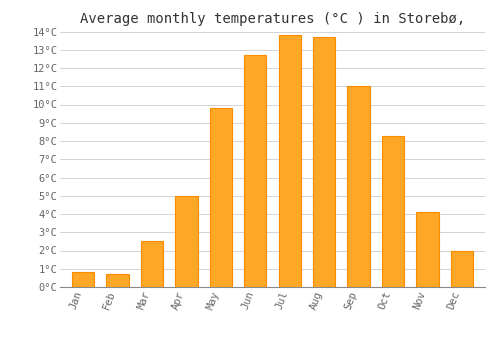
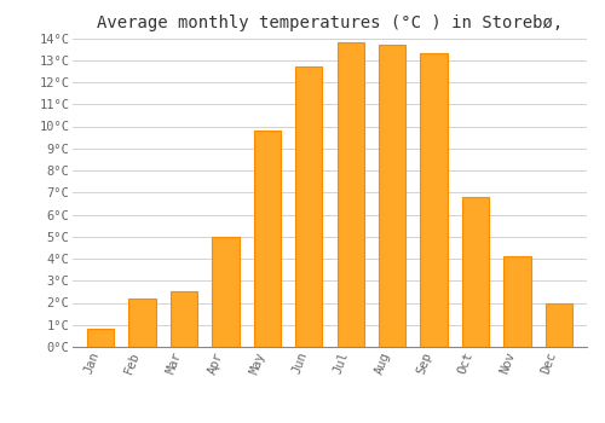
Feb: 0.7°C -> 2.2°C
Sep: 11.0°C -> 13.3°C
Oct: 8.3°C -> 6.8°C
